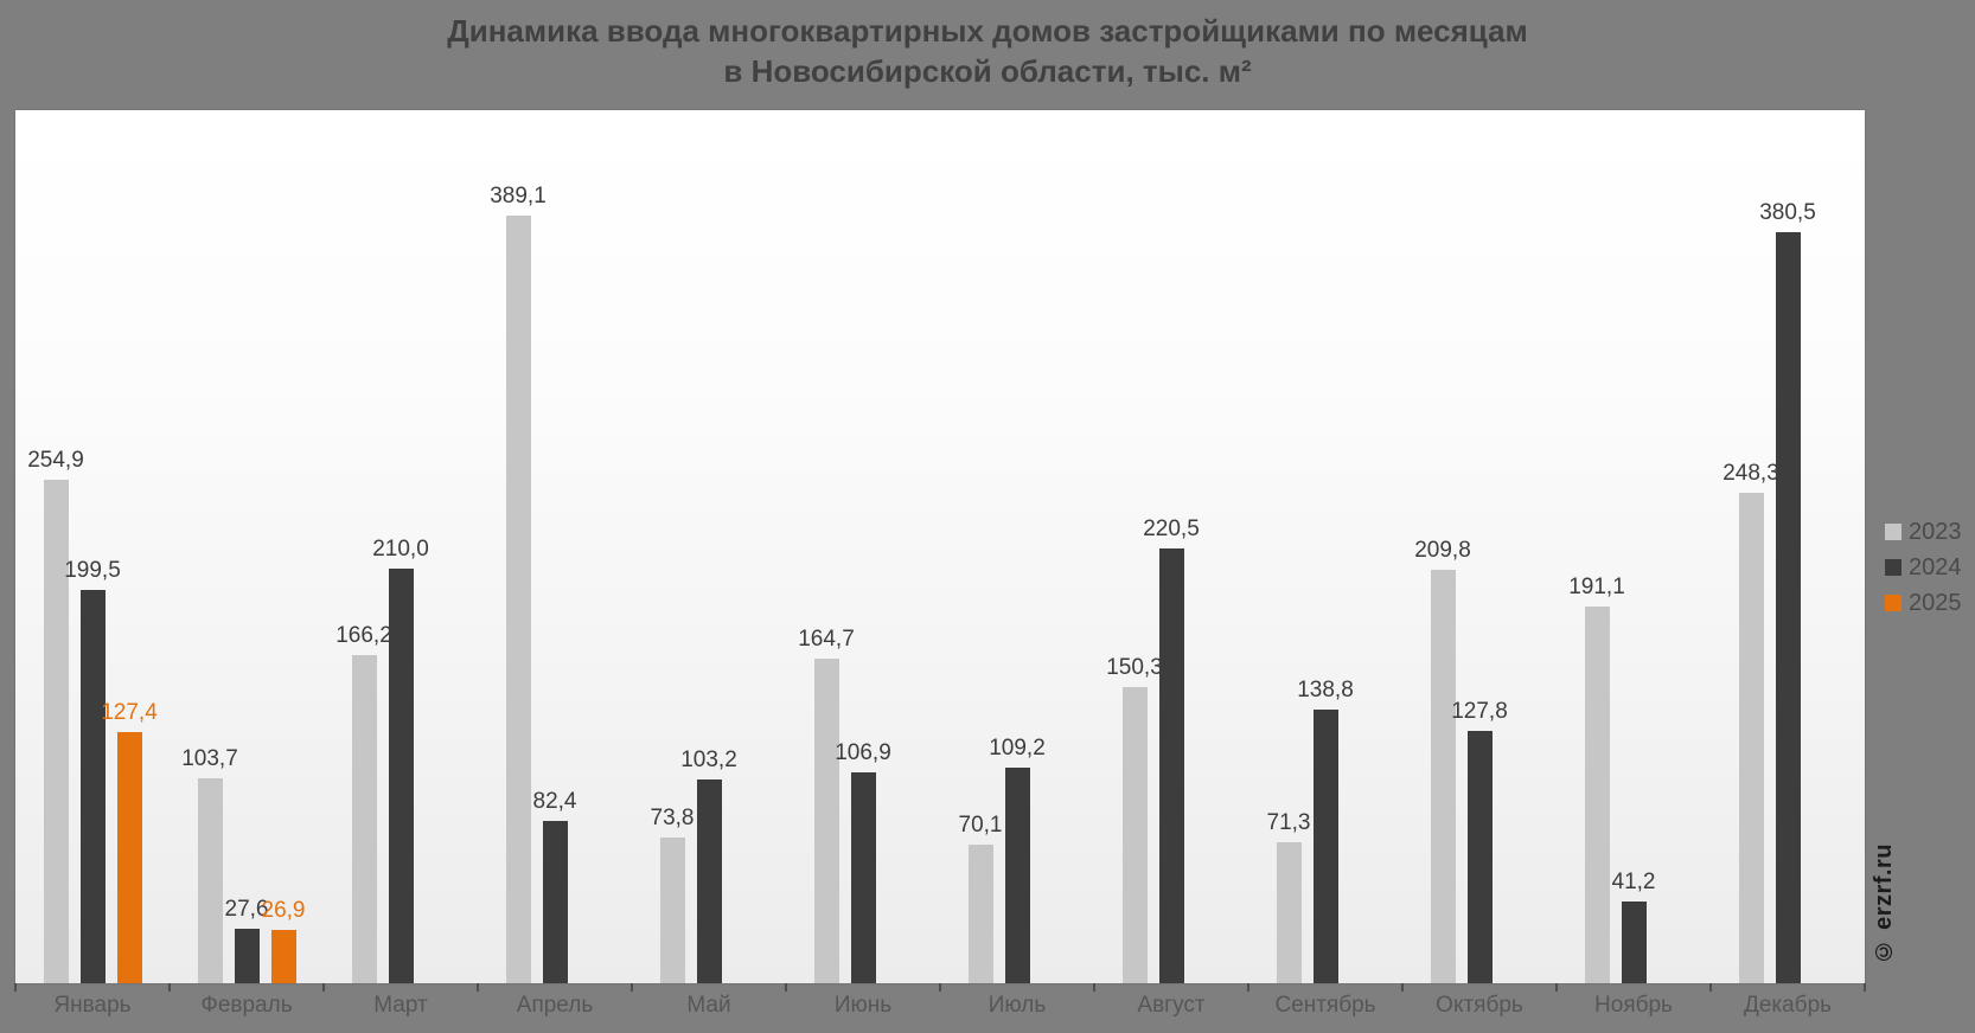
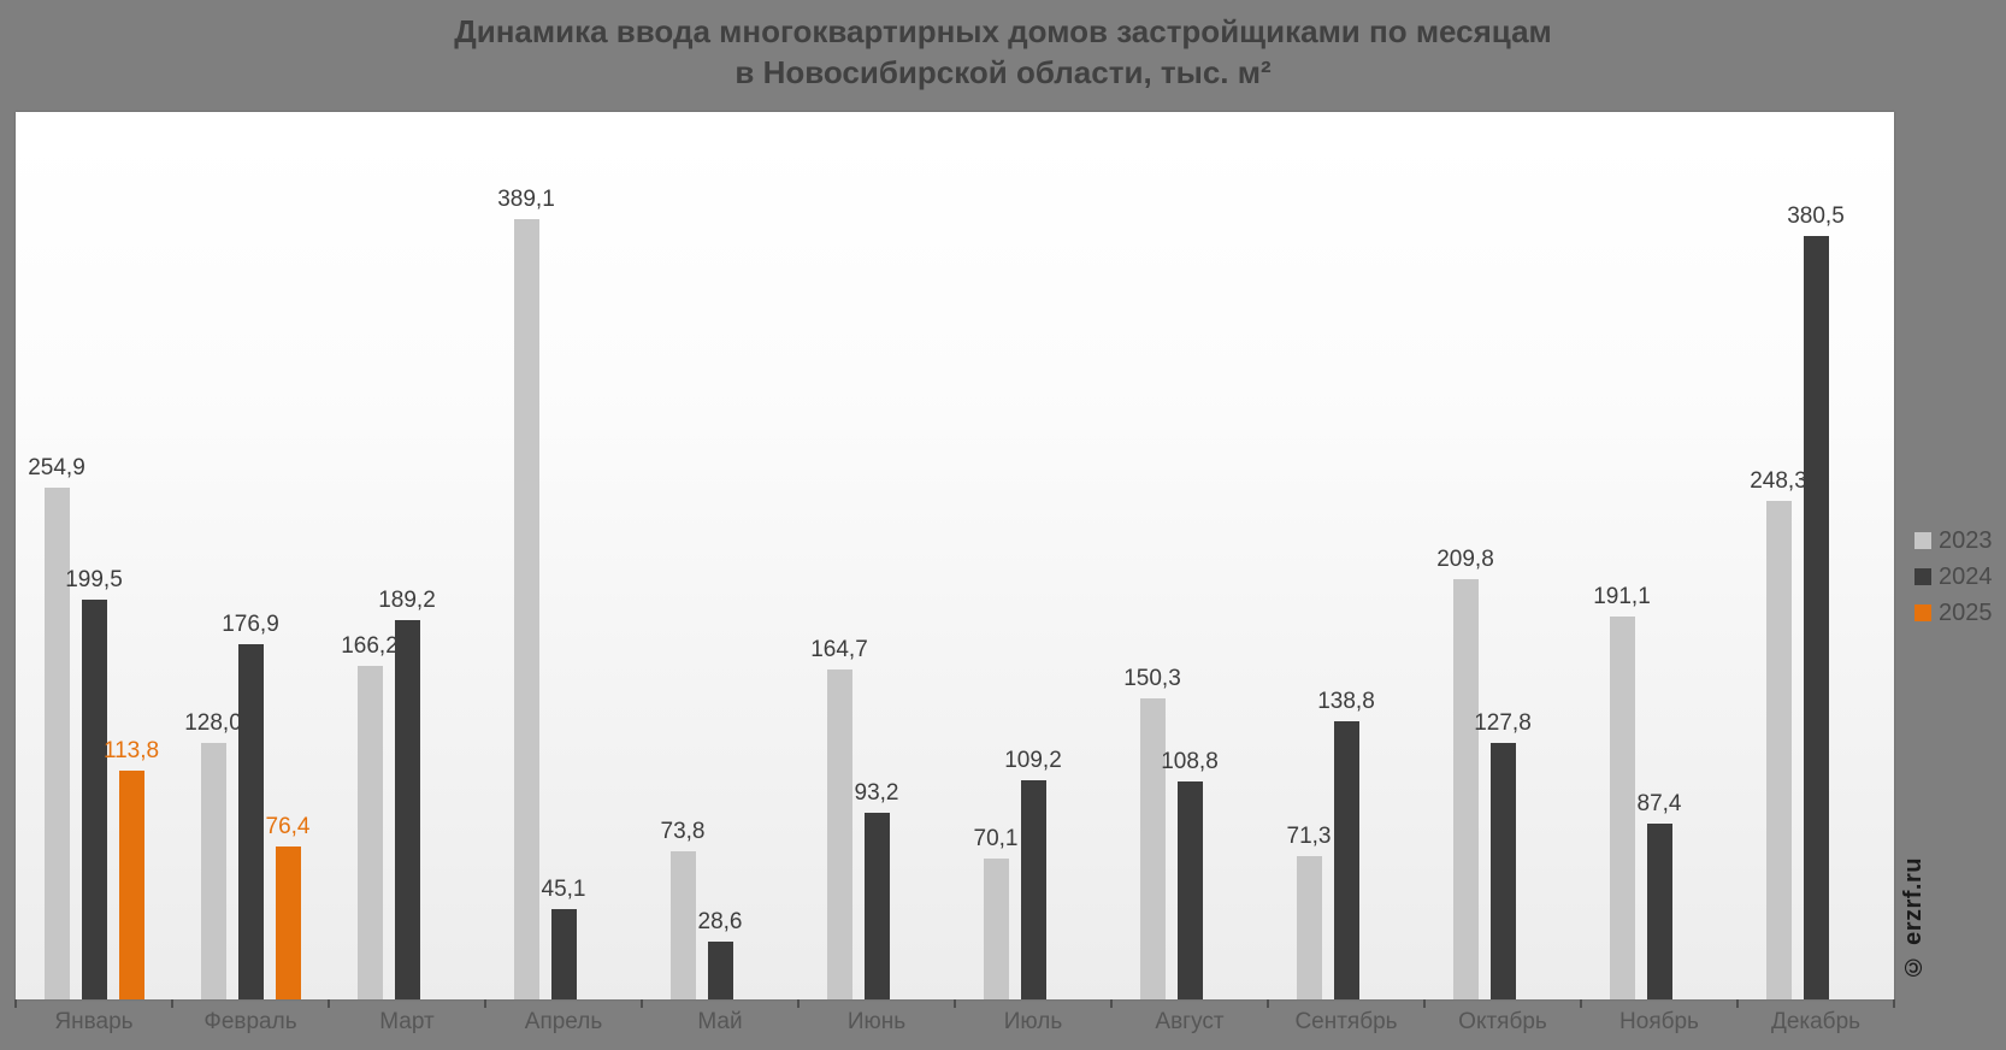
2025/Январь: 127,4 -> 113,8
2023/Февраль: 103,7 -> 128,0
2024/Февраль: 27,6 -> 176,9
2025/Февраль: 26,9 -> 76,4
2024/Март: 210,0 -> 189,2
2024/Апрель: 82,4 -> 45,1
2024/Май: 103,2 -> 28,6
2024/Июнь: 106,9 -> 93,2
2024/Август: 220,5 -> 108,8
2024/Ноябрь: 41,2 -> 87,4
